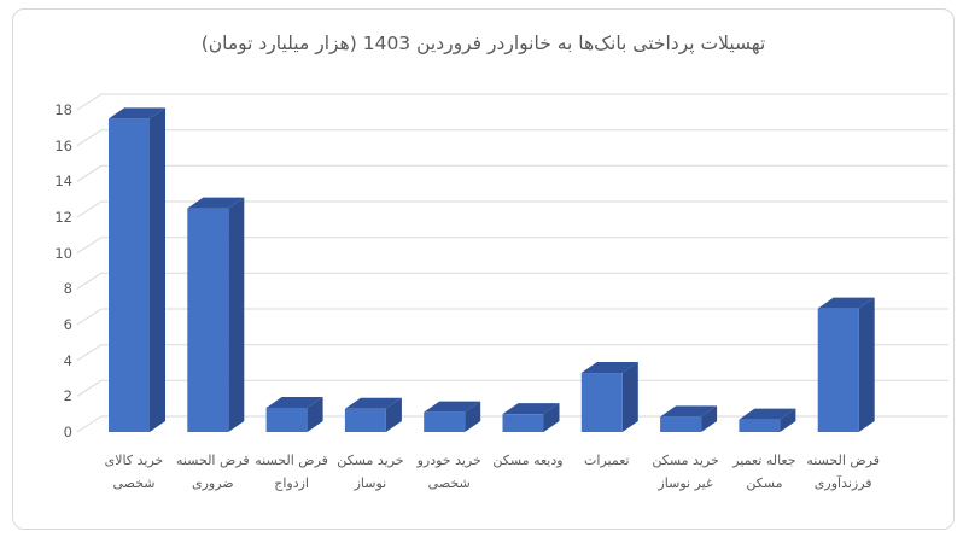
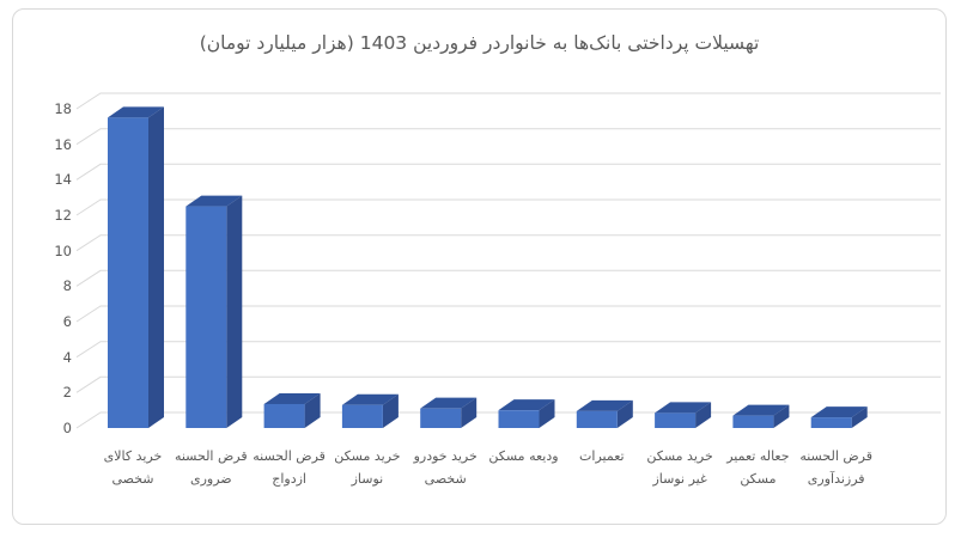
تعمیرات: 3.3 -> 0.9
قرض الحسنه فرزندآوری: 6.9 -> 0.6
